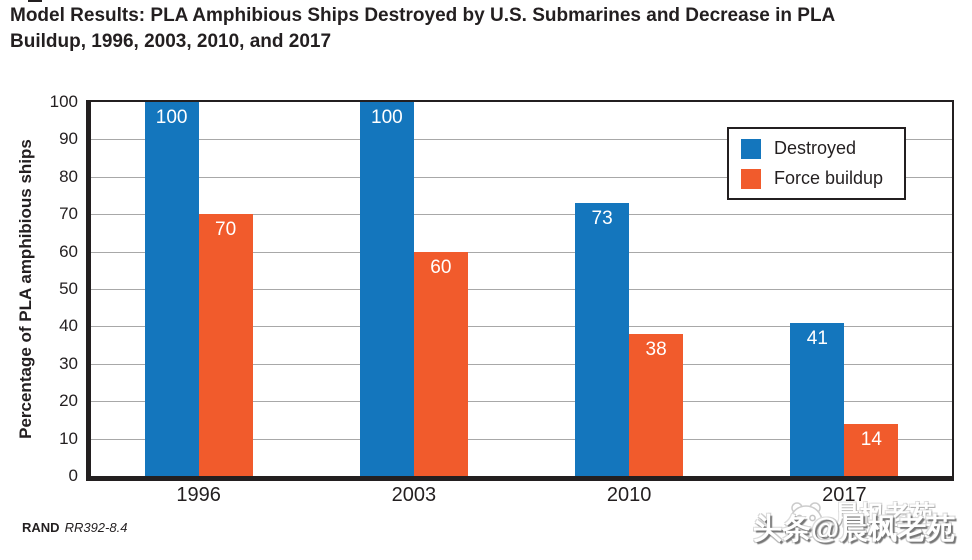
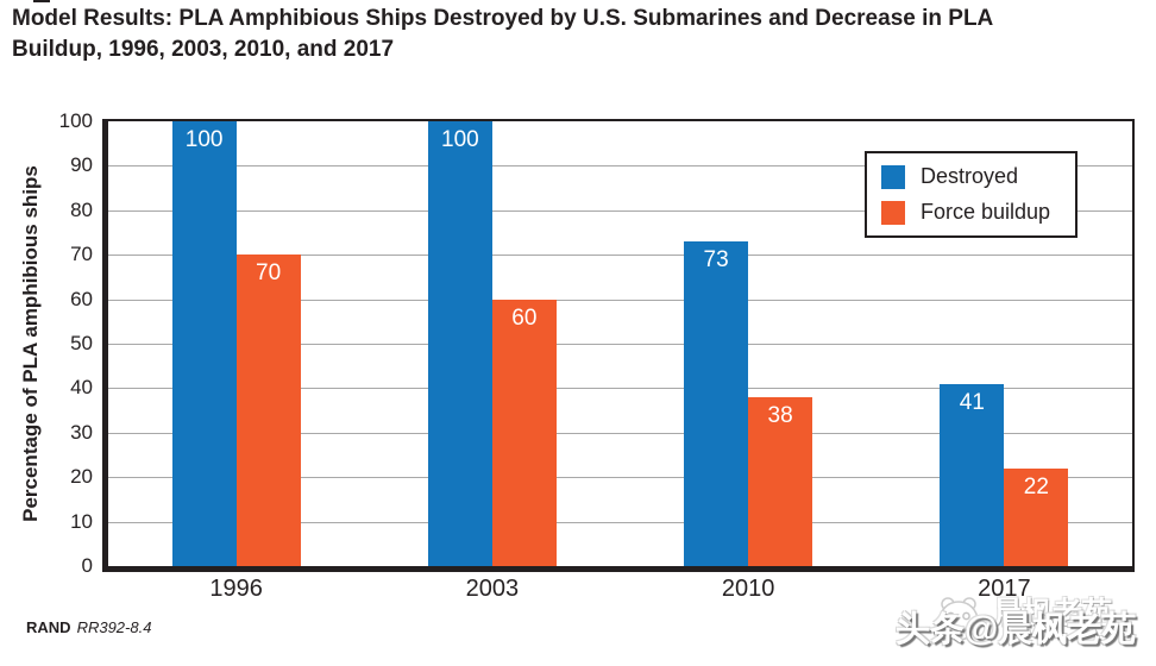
Force buildup/2017: 14 -> 22
